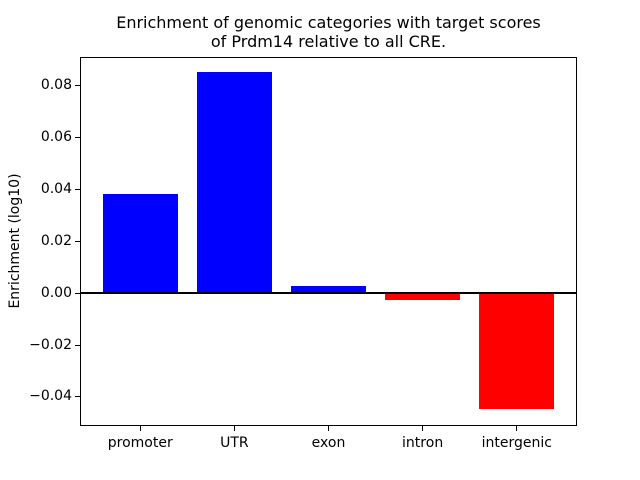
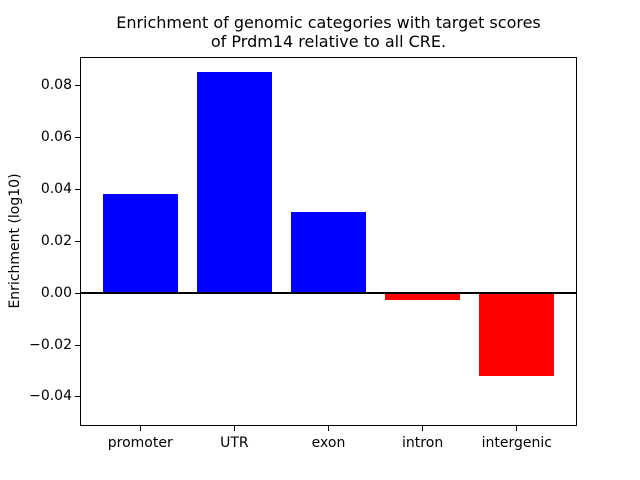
exon: 0.003 -> 0.031
intergenic: -0.045 -> -0.032
